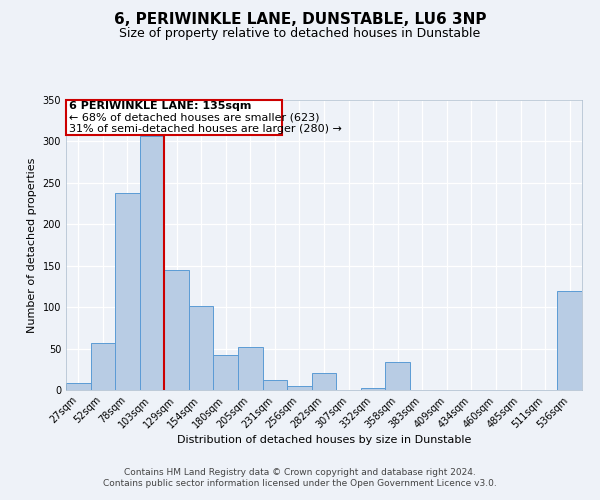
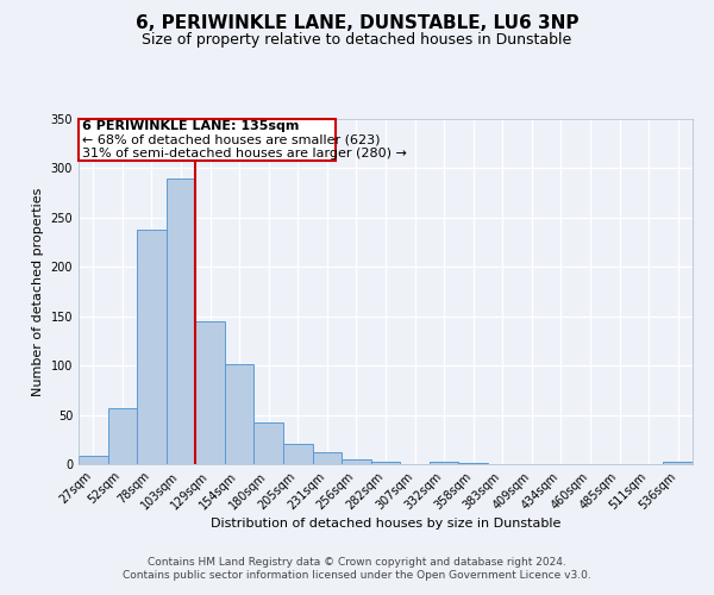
103sqm: 306 -> 290
205sqm: 52 -> 20
282sqm: 20 -> 3
358sqm: 34 -> 1
536sqm: 120 -> 2
